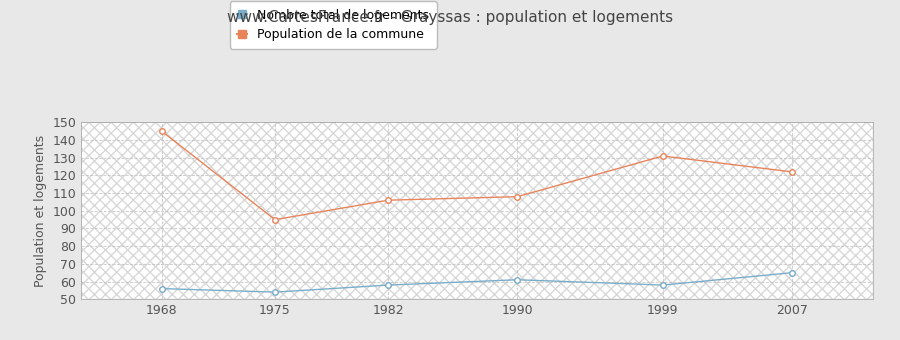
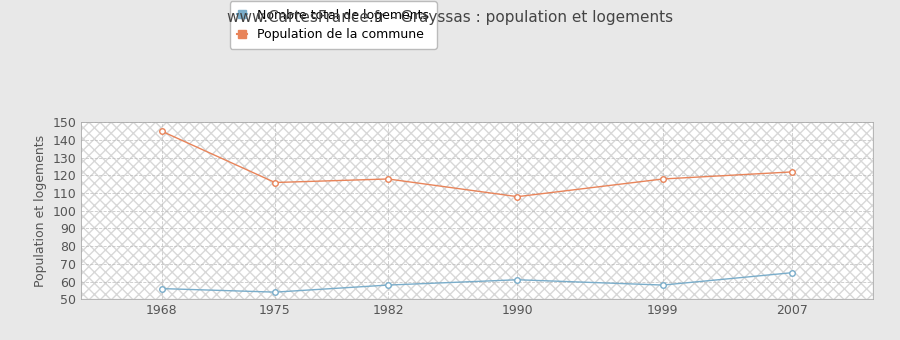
Population de la commune/1975: 95 -> 116
Population de la commune/1982: 106 -> 118
Population de la commune/1999: 131 -> 118
